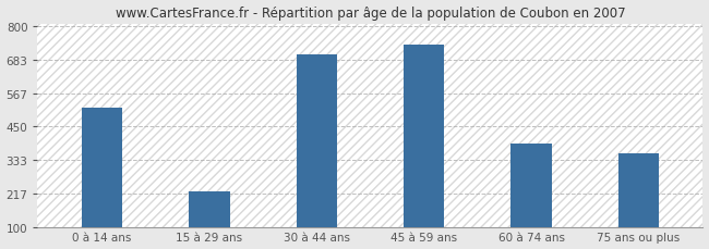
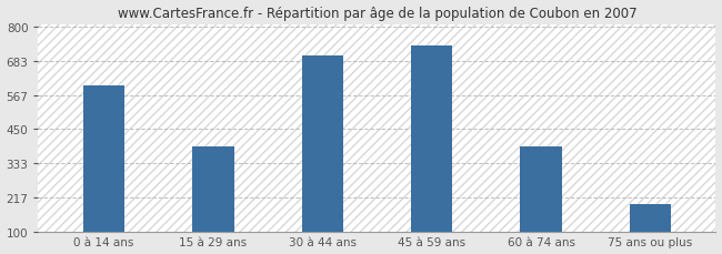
0 à 14 ans: 515 -> 600
15 à 29 ans: 225 -> 390
75 ans ou plus: 355 -> 195
